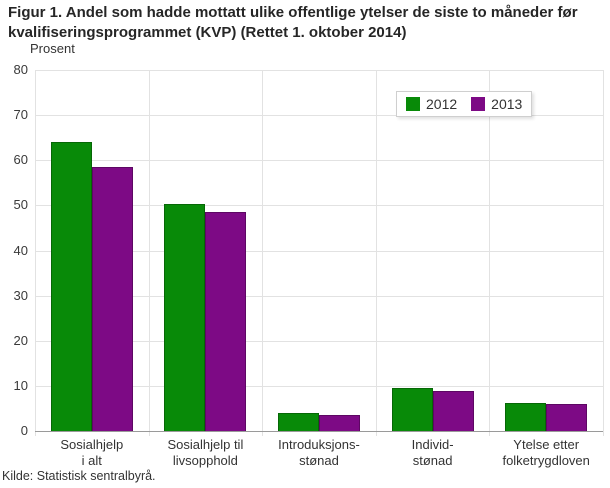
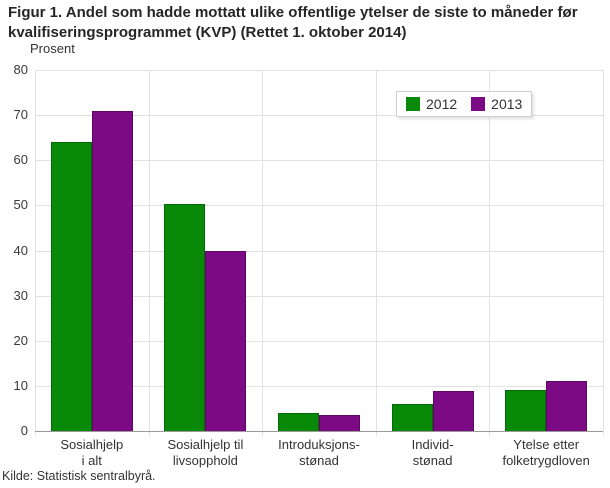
2013/Sosialhjelp i alt: 58 -> 71
2013/Sosialhjelp til livsopphold: 48 -> 40
2012/Individ- stønad: 10 -> 6
2012/Ytelse etter folketrygdloven: 6 -> 9
2013/Ytelse etter folketrygdloven: 6 -> 11
